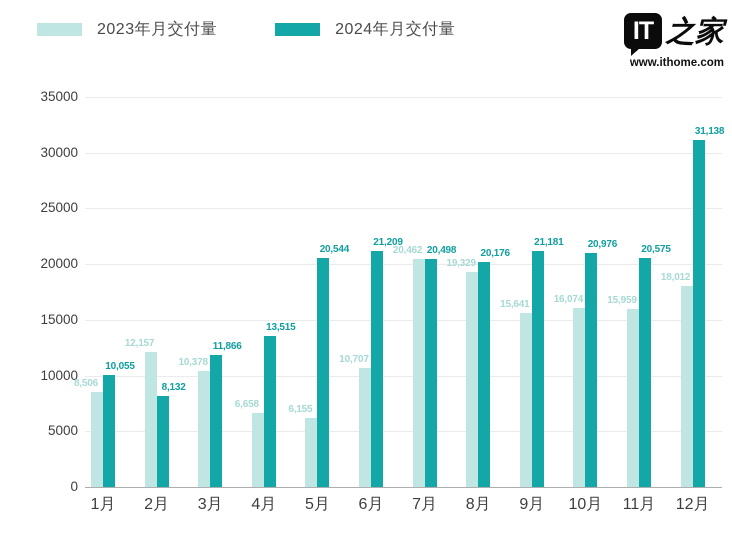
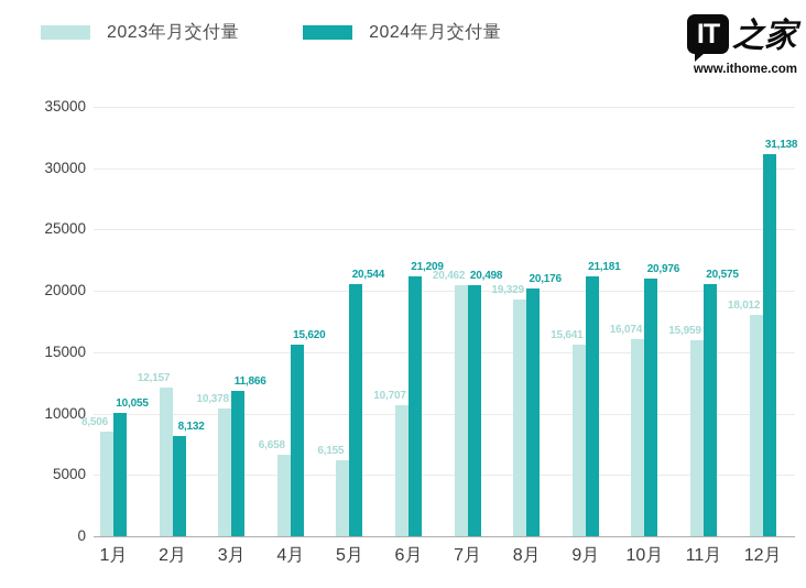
2024年月交付量/4月: 13,515 -> 15,620
